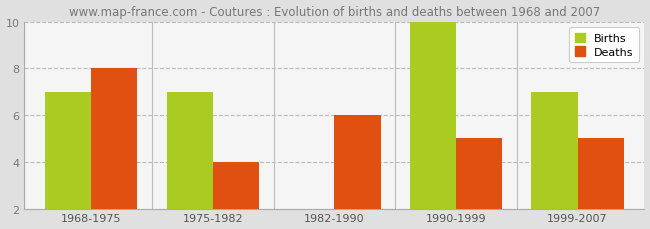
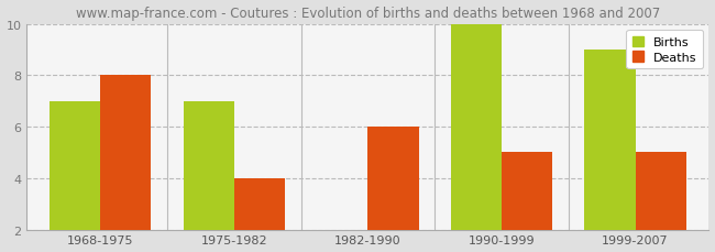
Births/1999-2007: 7 -> 9
